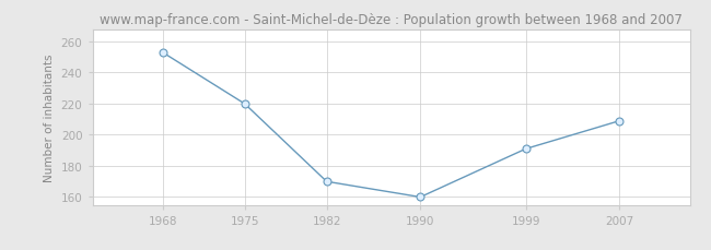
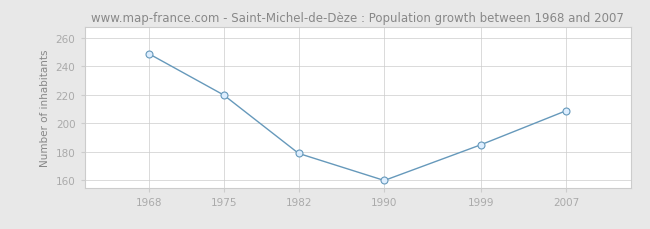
1968: 253 -> 249
1982: 170 -> 179
1999: 191 -> 185
